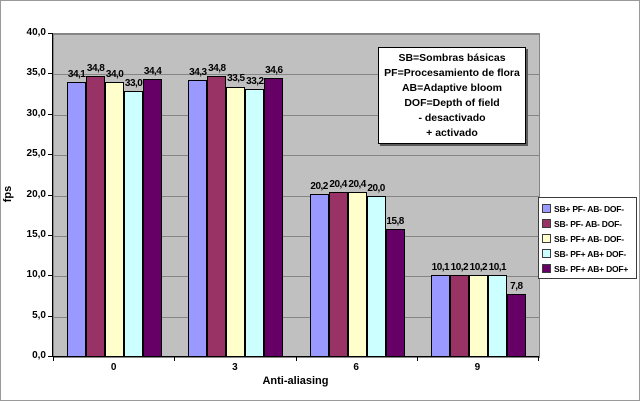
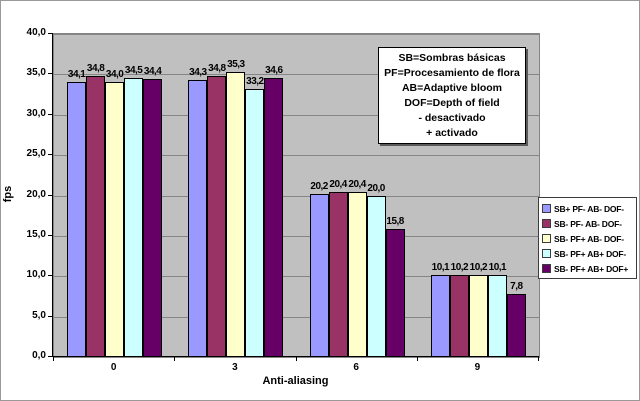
SB- PF+ AB+ DOF-/0: 33,0 -> 34,5
SB- PF+ AB- DOF-/3: 33,5 -> 35,3
